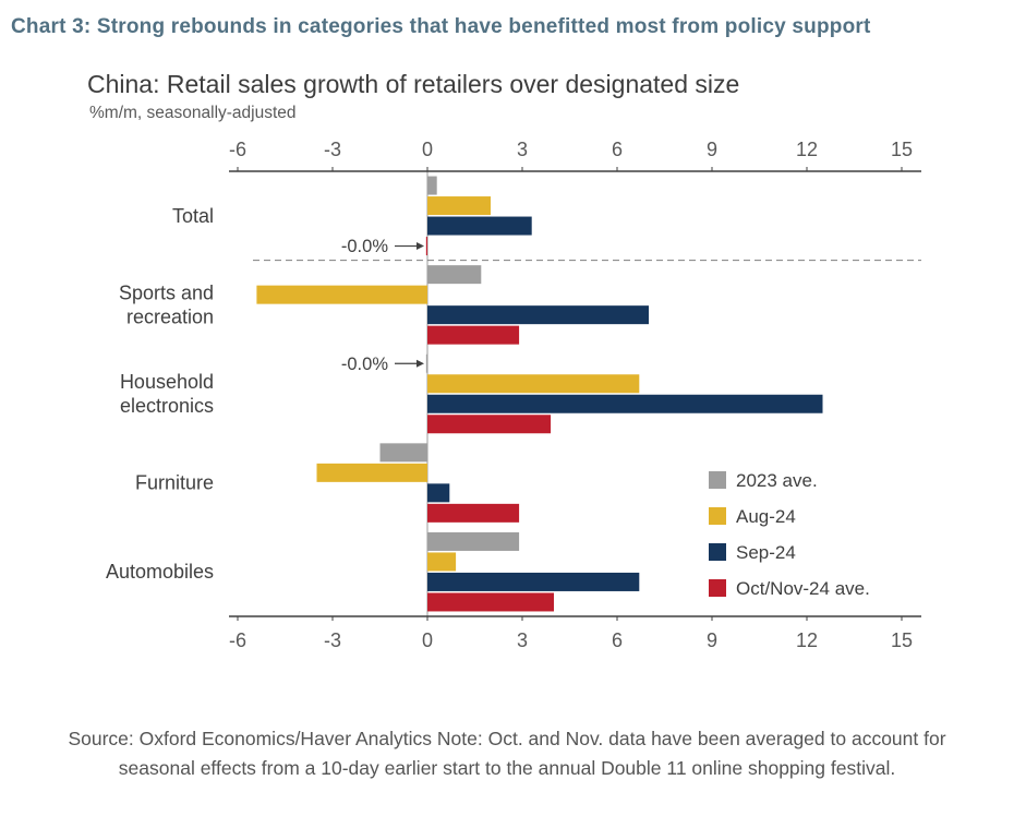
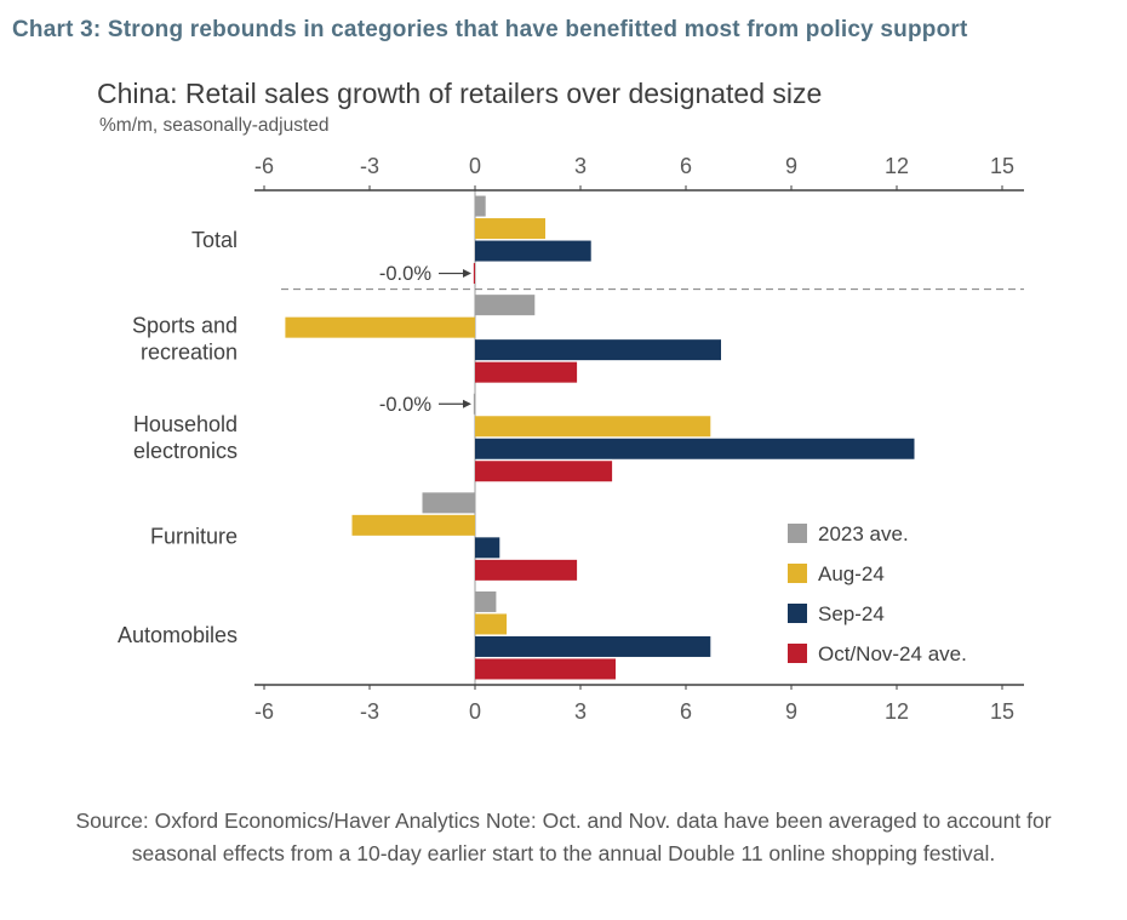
2023 ave./Automobiles: 2.9 -> 0.6
